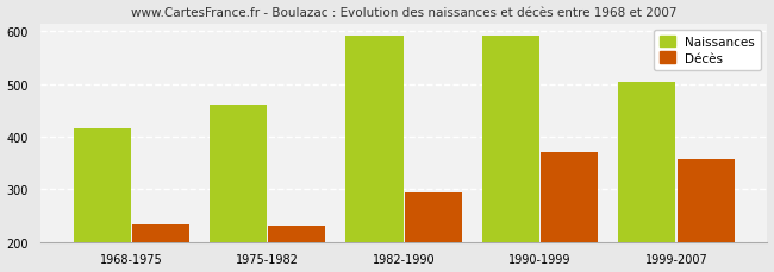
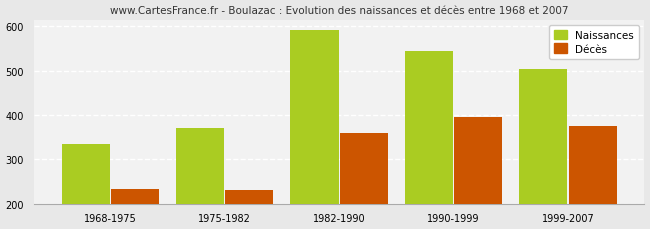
Naissances/1968-1975: 415 -> 335
Naissances/1975-1982: 460 -> 370
Décès/1982-1990: 293 -> 360
Naissances/1990-1999: 592 -> 545
Décès/1990-1999: 370 -> 395
Décès/1999-2007: 358 -> 375
